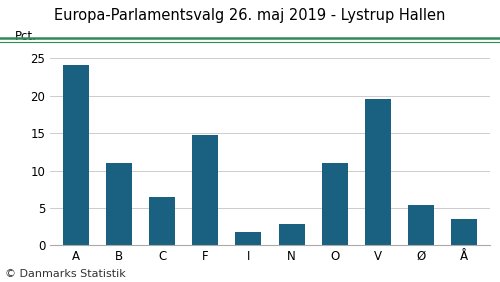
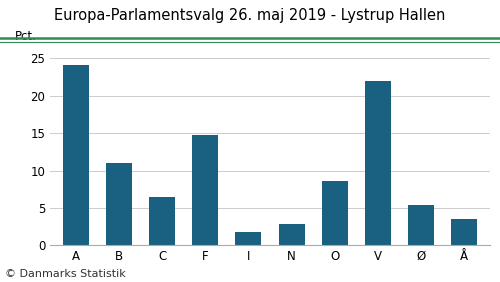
O: 11.0 -> 8.6
V: 19.6 -> 22.0
